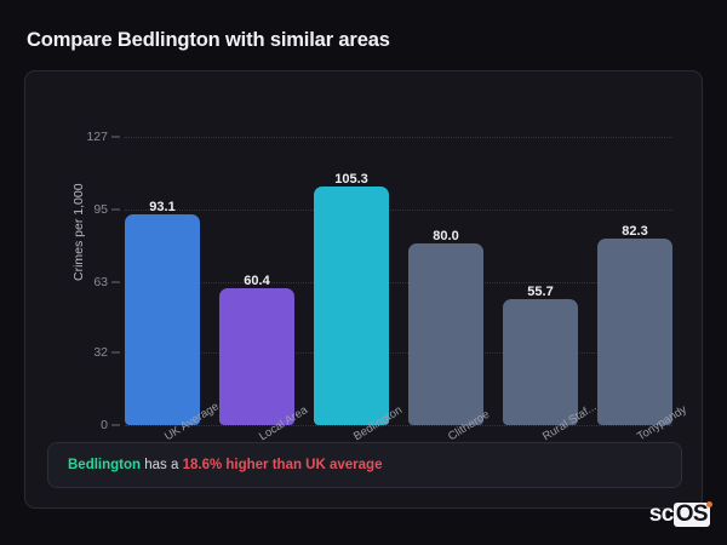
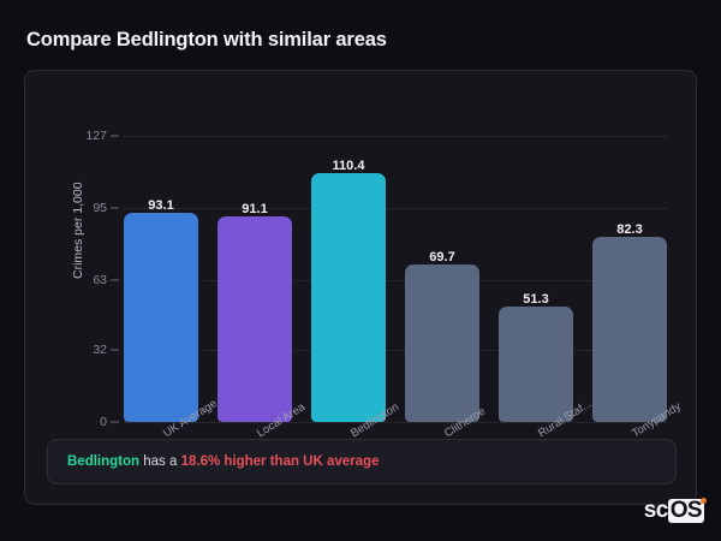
Local Area: 60.4 -> 91.1
Bedlington: 105.3 -> 110.4
Clitheroe: 80.0 -> 69.7
Rural Staf...: 55.7 -> 51.3
